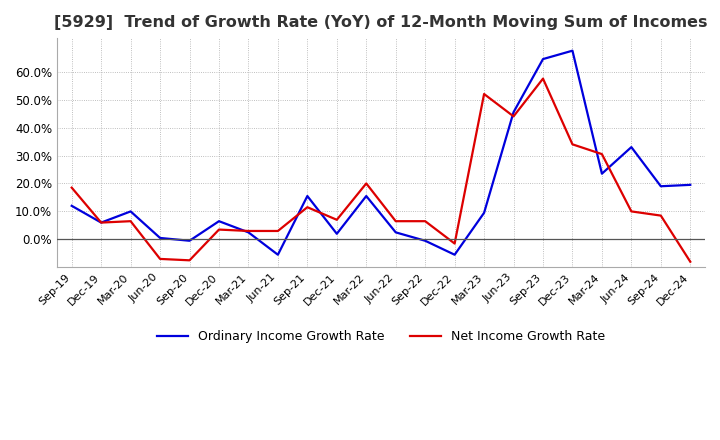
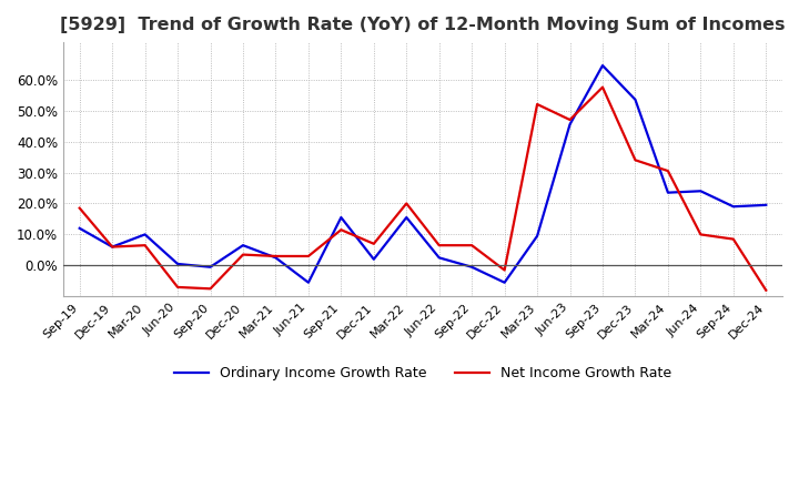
Net Income Growth Rate/Jun-23: 44.0% -> 47.0%
Ordinary Income Growth Rate/Dec-23: 67.5% -> 53.5%
Ordinary Income Growth Rate/Jun-24: 33.0% -> 24.0%
